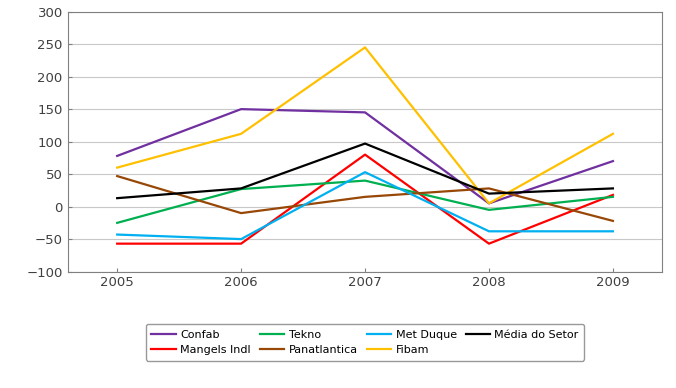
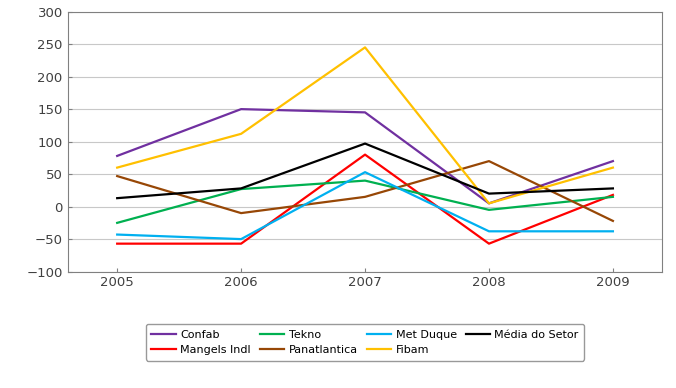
Panatlantica/2008: 28 -> 70
Fibam/2009: 112 -> 60
